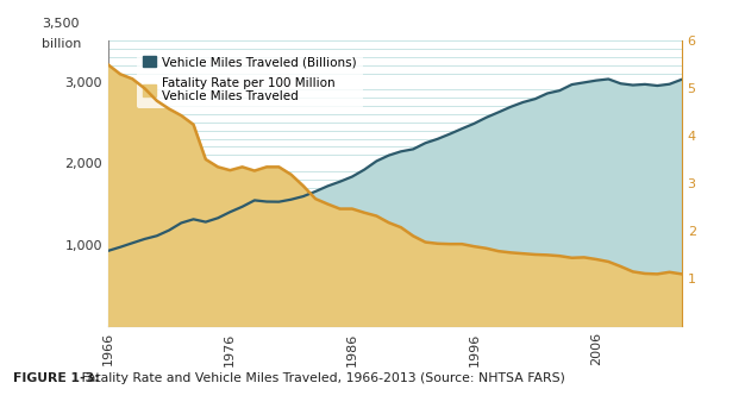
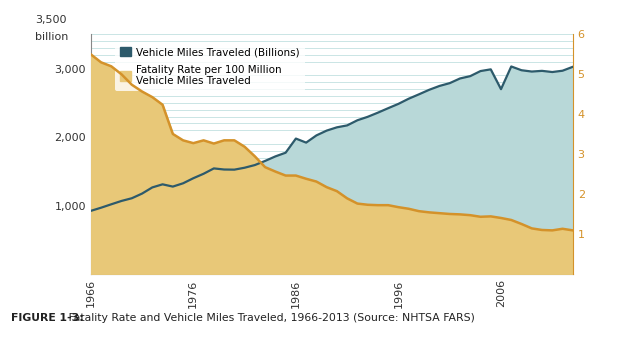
Vehicle Miles Traveled (Billions)/1986: 1,840 -> 1,980
Vehicle Miles Traveled (Billions)/2006: 3,010 -> 2,700
